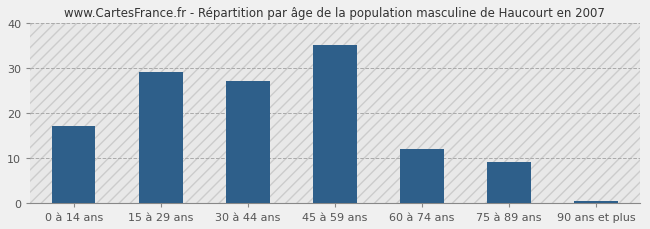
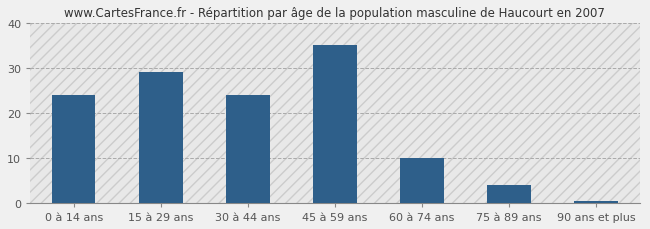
0 à 14 ans: 17.0 -> 24.0
30 à 44 ans: 27.0 -> 24.0
60 à 74 ans: 12.0 -> 10.0
75 à 89 ans: 9.0 -> 4.0
